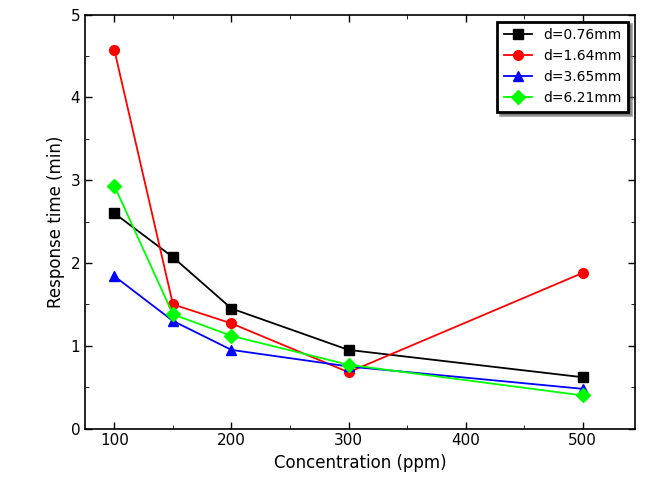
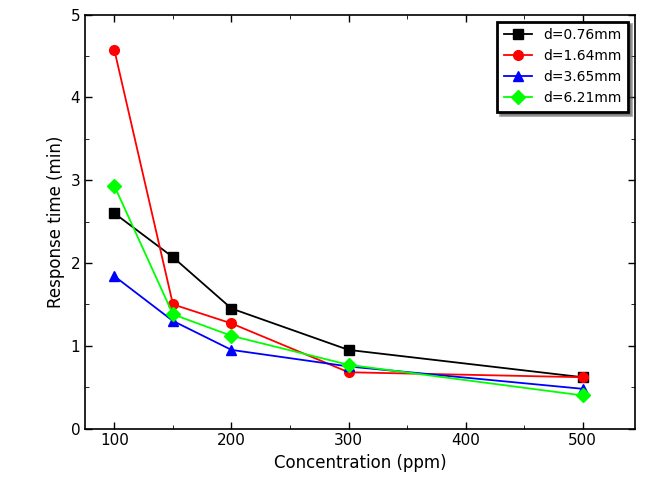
d=1.64mm/500: 1.88 -> 0.62
